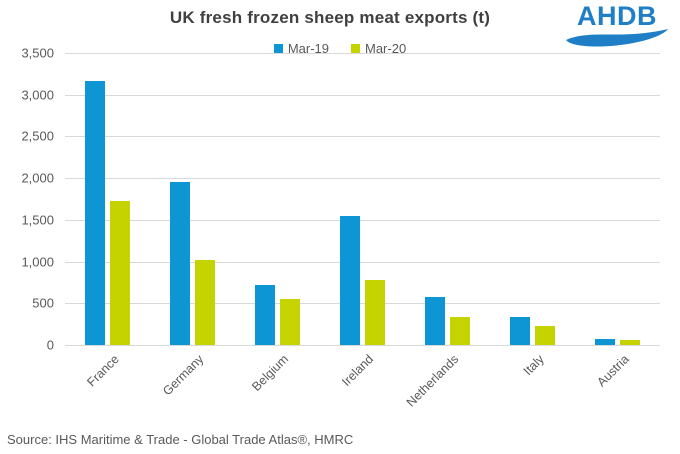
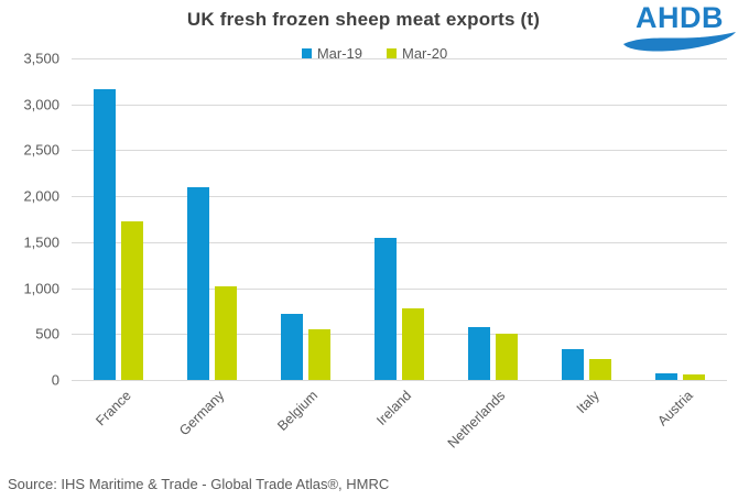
Mar-19/Germany: 2000 -> 2100
Mar-20/Netherlands: 300 -> 500
